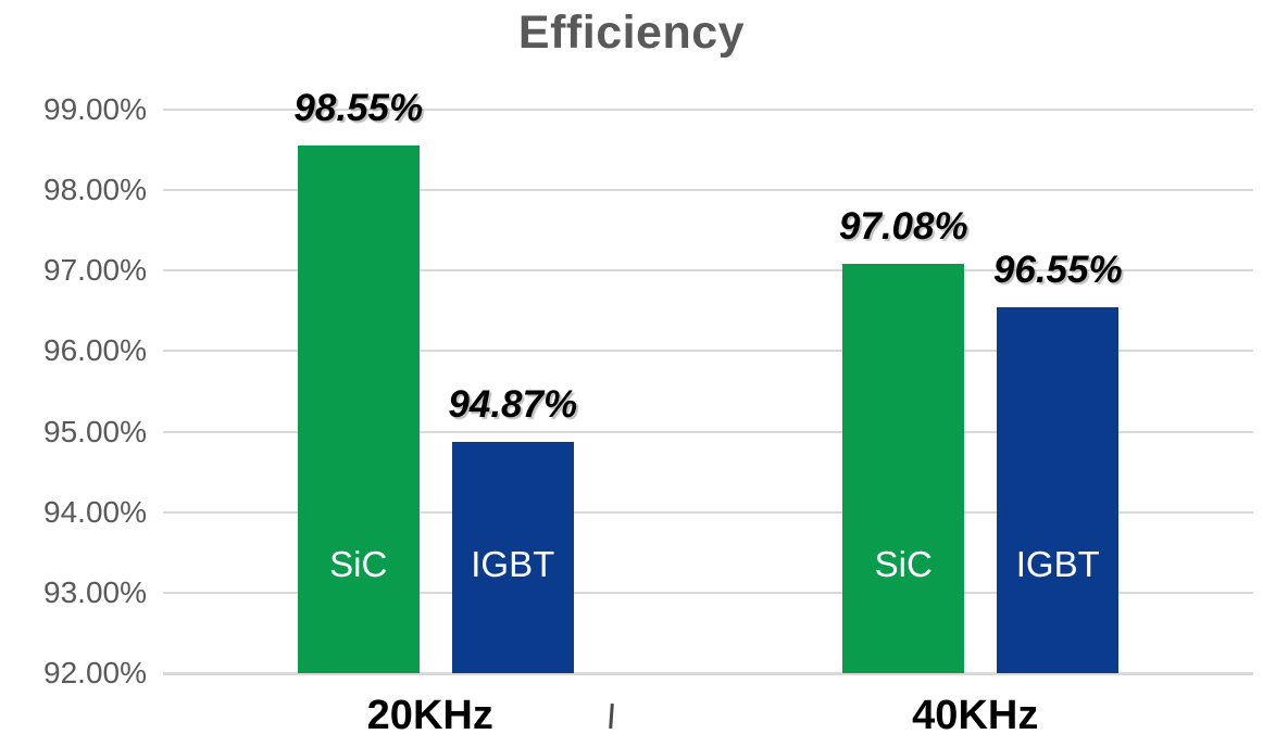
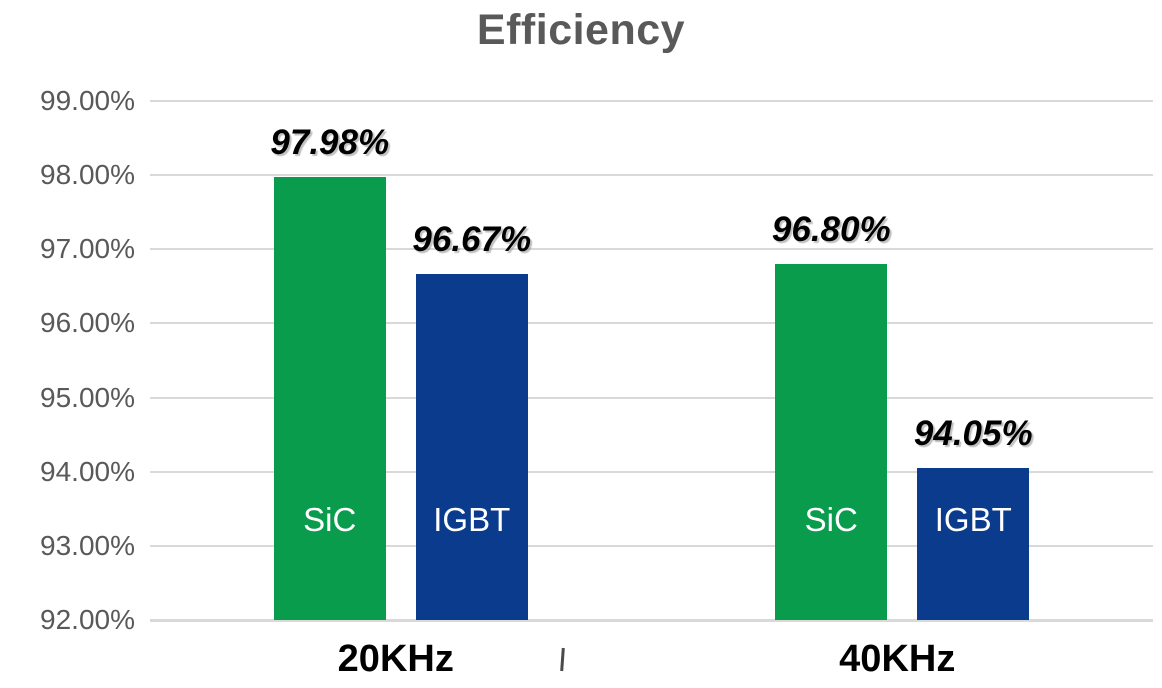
SiC/20KHz: 98.55% -> 97.98%
IGBT/20KHz: 94.87% -> 96.67%
SiC/40KHz: 97.08% -> 96.80%
IGBT/40KHz: 96.55% -> 94.05%
